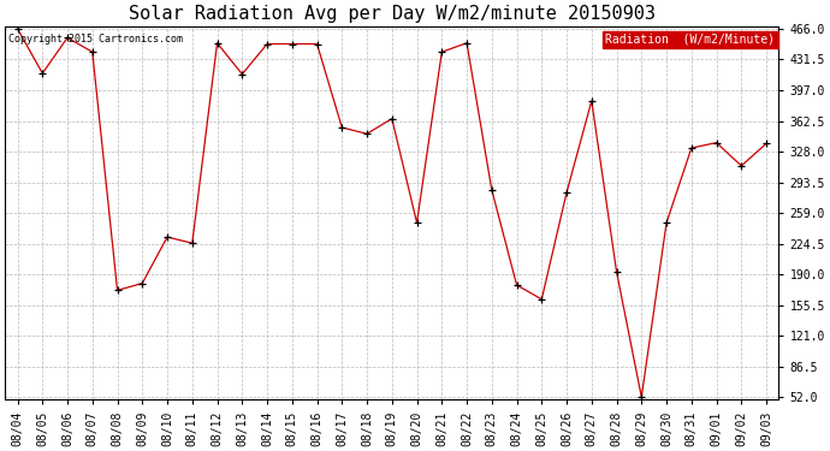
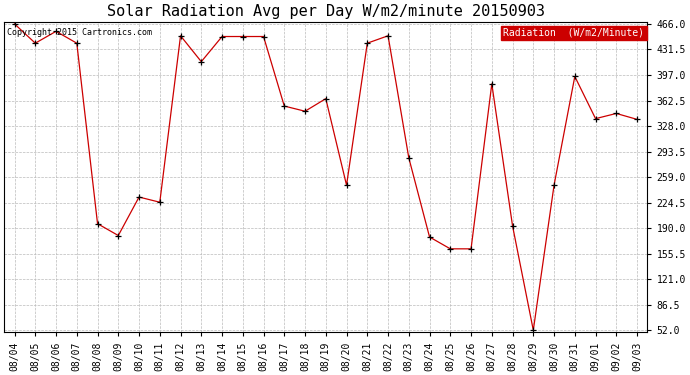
08/05: 416 -> 440
08/08: 172 -> 196
08/26: 282 -> 162
08/31: 332 -> 395
09/02: 312 -> 345
